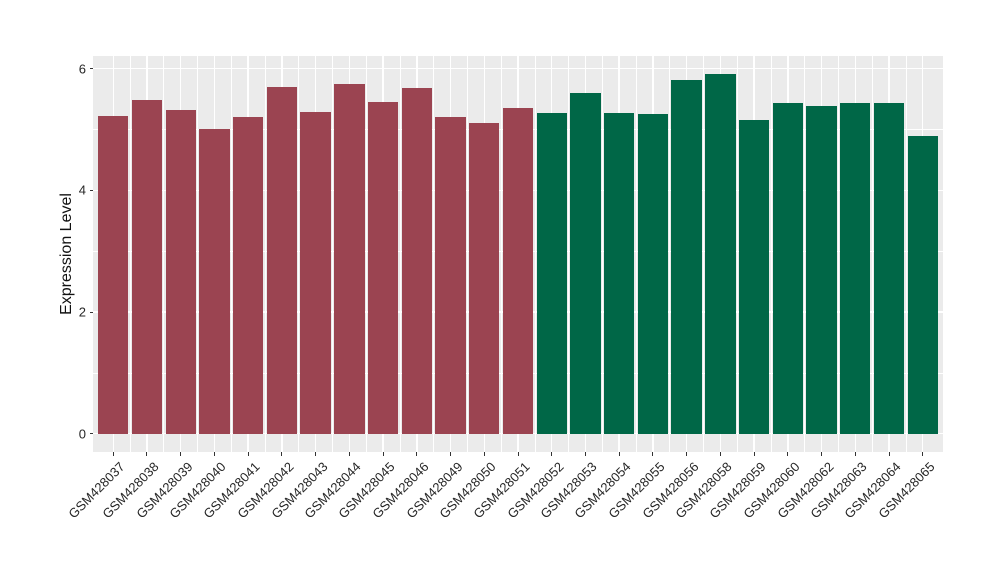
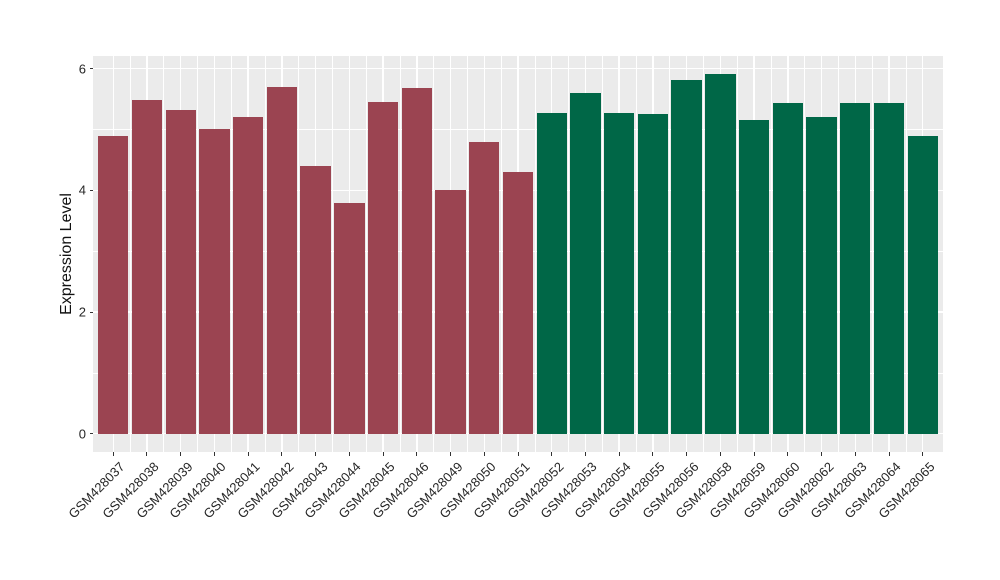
GSM428037: 5.2 -> 4.9
GSM428043: 5.3 -> 4.4
GSM428044: 5.8 -> 3.8
GSM428049: 5.2 -> 4.0
GSM428050: 5.1 -> 4.8
GSM428051: 5.4 -> 4.3
GSM428062: 5.4 -> 5.2
